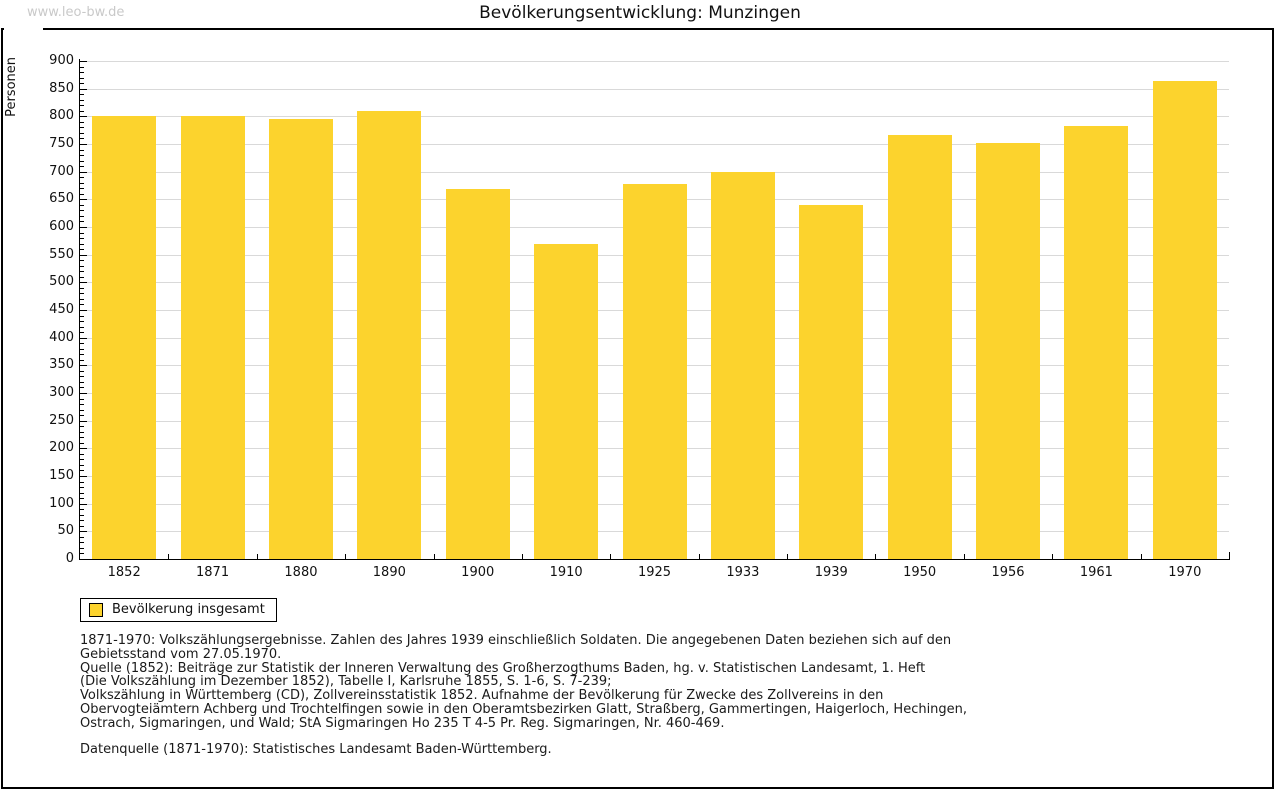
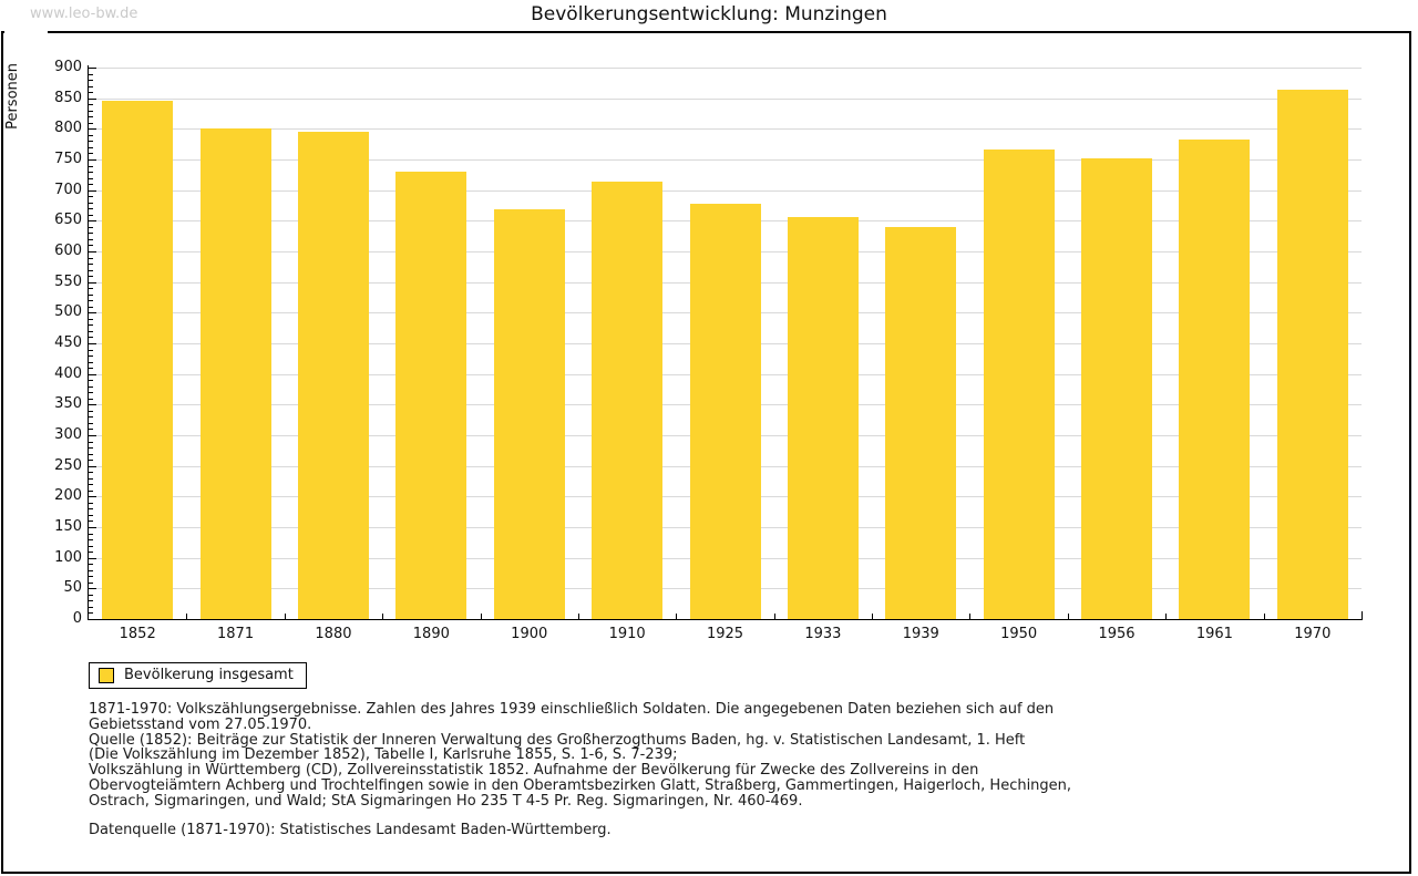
1852: 800 -> 850
1890: 810 -> 730
1910: 570 -> 710
1933: 700 -> 660
